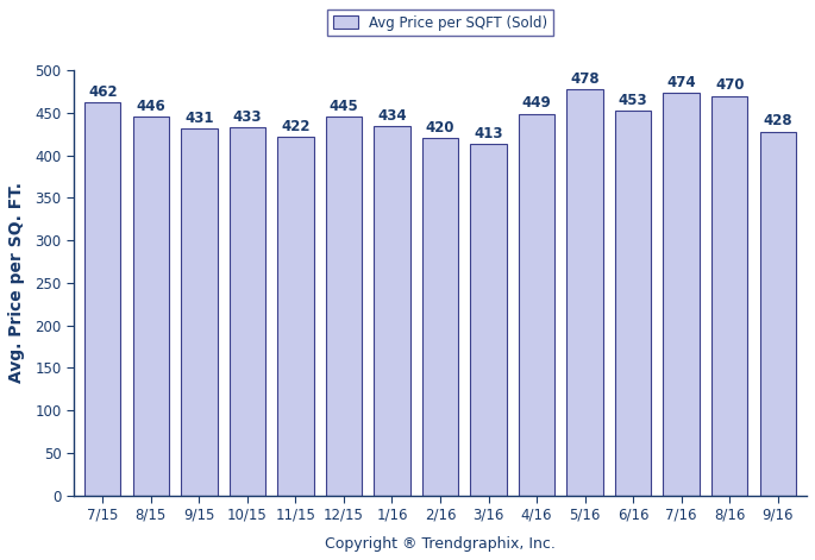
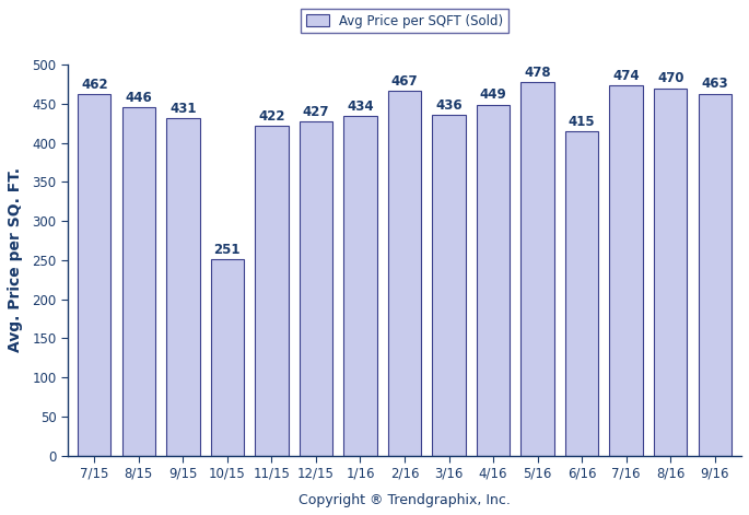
10/15: 433 -> 251
12/15: 445 -> 427
2/16: 420 -> 467
3/16: 413 -> 436
6/16: 453 -> 415
9/16: 428 -> 463
